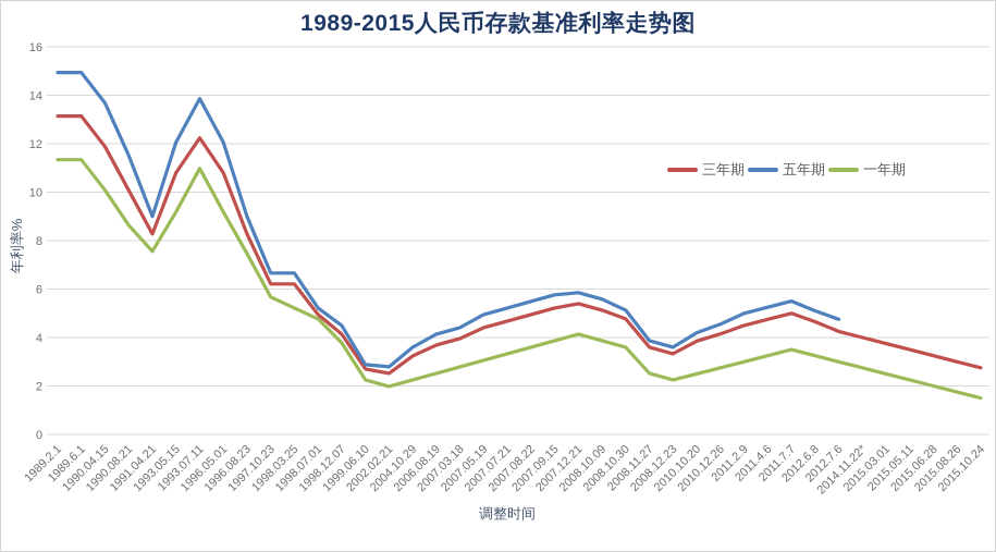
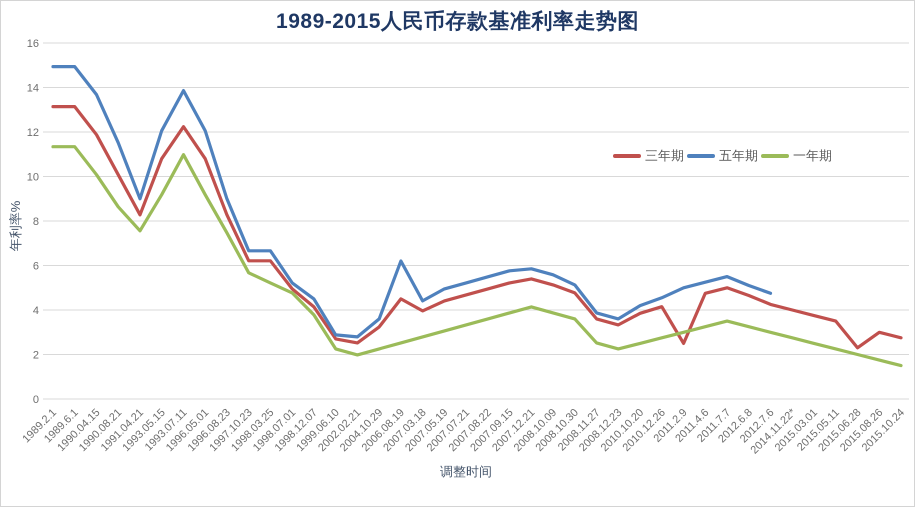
三年期/2006.08.19: 3.7 -> 4.5
五年期/2006.08.19: 4.1 -> 6.2
三年期/2011.2.9: 4.5 -> 2.5
三年期/2015.06.28: 3.2 -> 2.3
